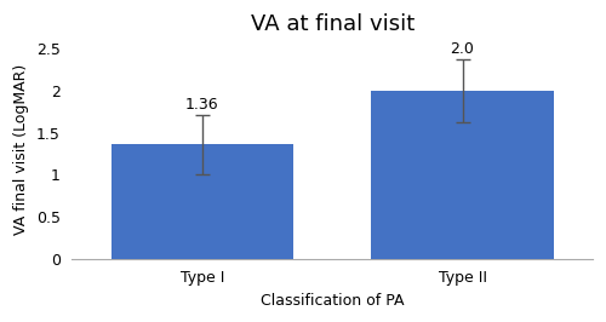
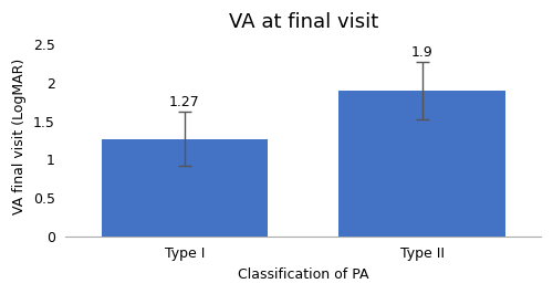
Type I: 1.36 -> 1.27
Type II: 2.0 -> 1.9
